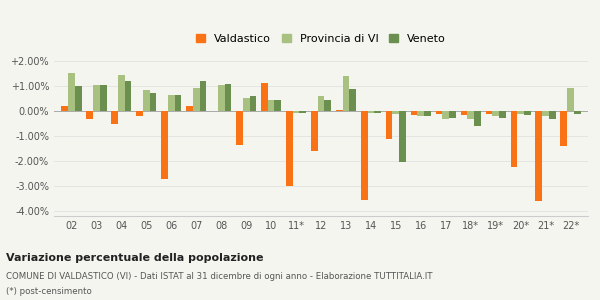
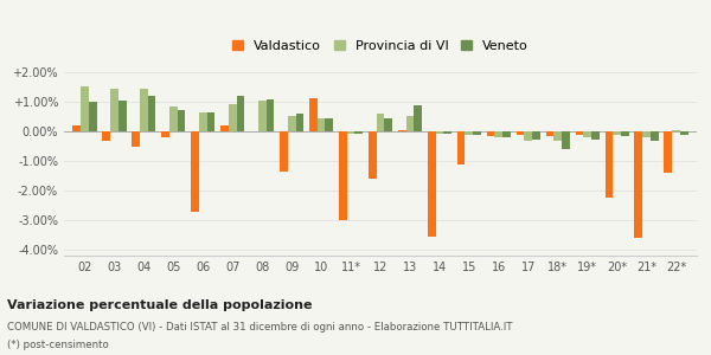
Provincia di VI/03: 1.05% -> 1.45%
Provincia di VI/13: 1.40% -> 0.55%
Veneto/15: -2.05% -> -0.10%
Provincia di VI/22*: 0.95% -> 0.05%
